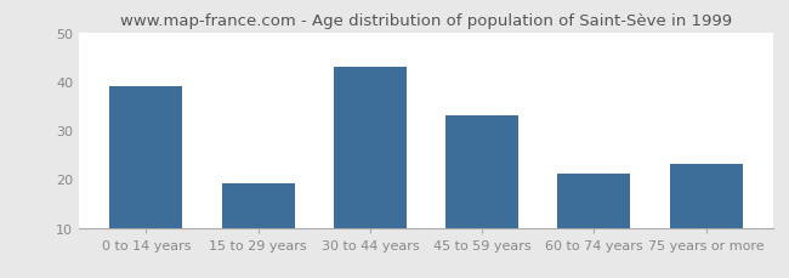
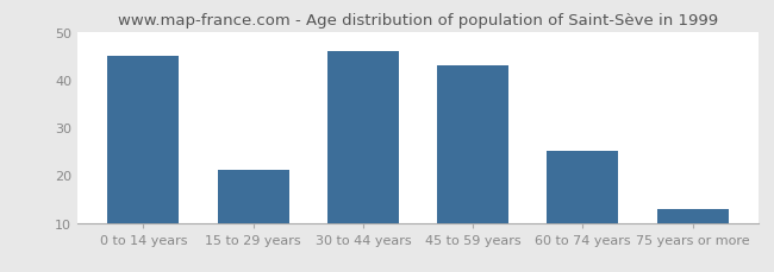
0 to 14 years: 39 -> 45
15 to 29 years: 19 -> 21
30 to 44 years: 43 -> 46
45 to 59 years: 33 -> 43
60 to 74 years: 21 -> 25
75 years or more: 23 -> 13
